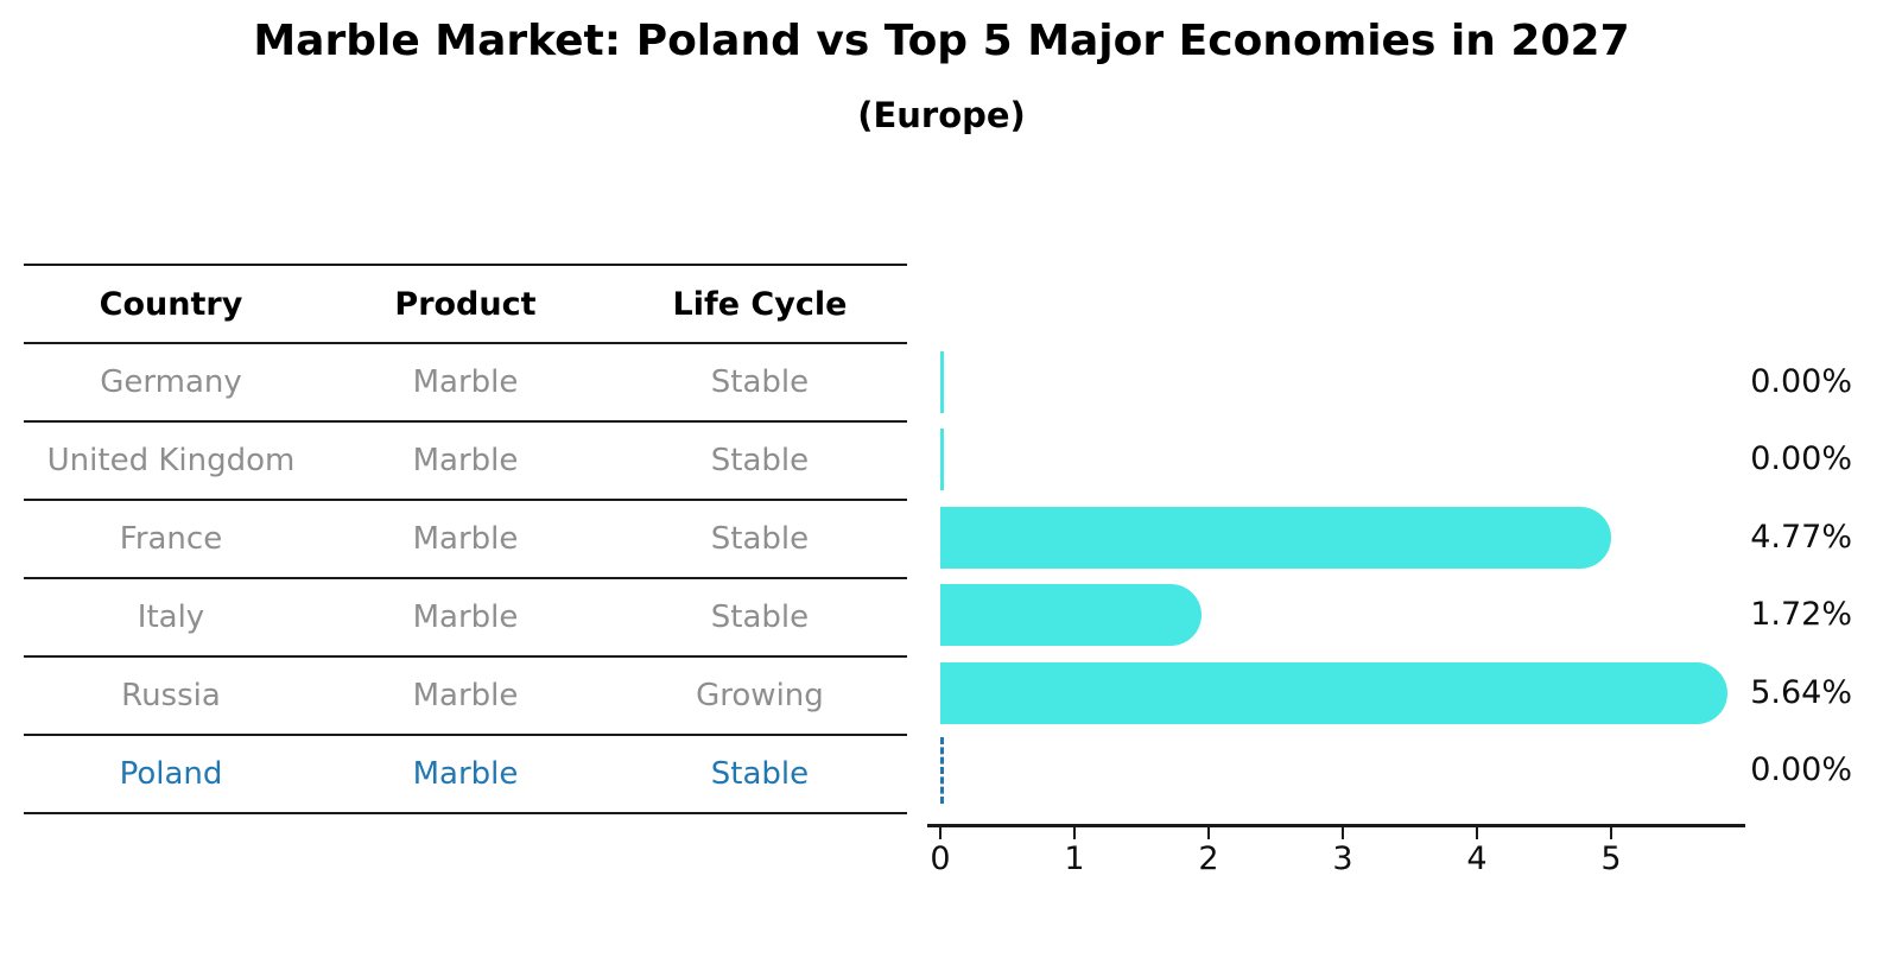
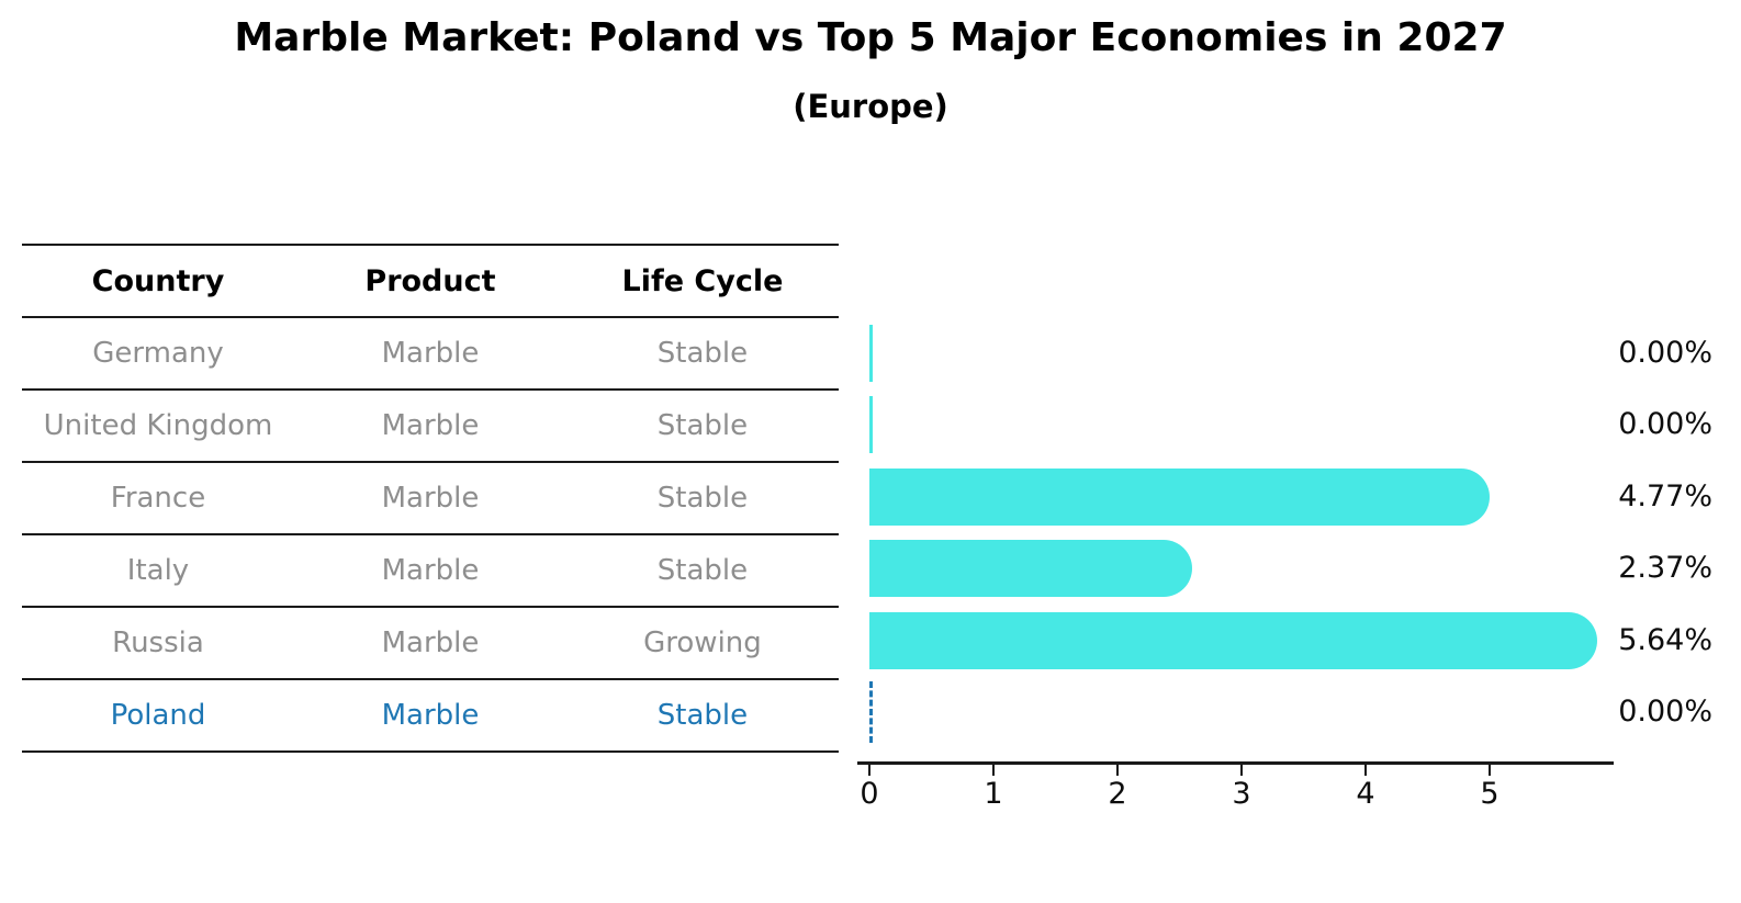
Italy: 1.72% -> 2.37%
